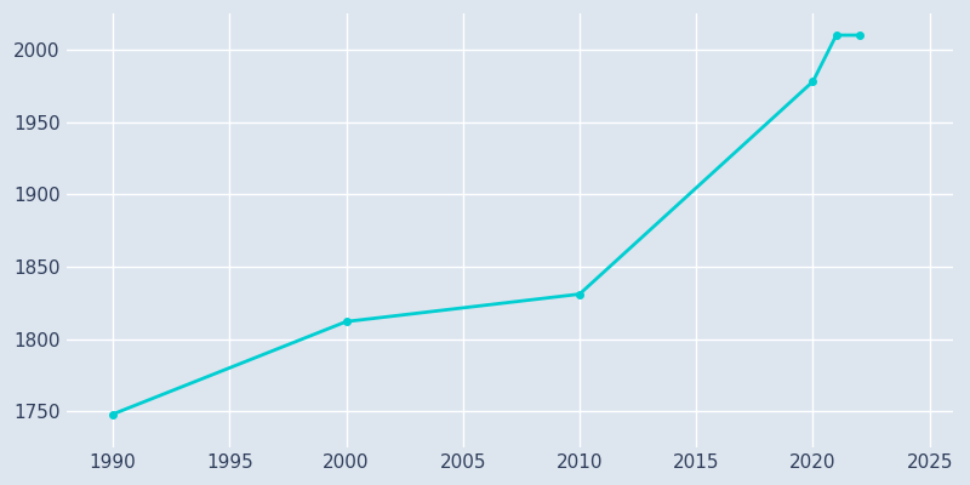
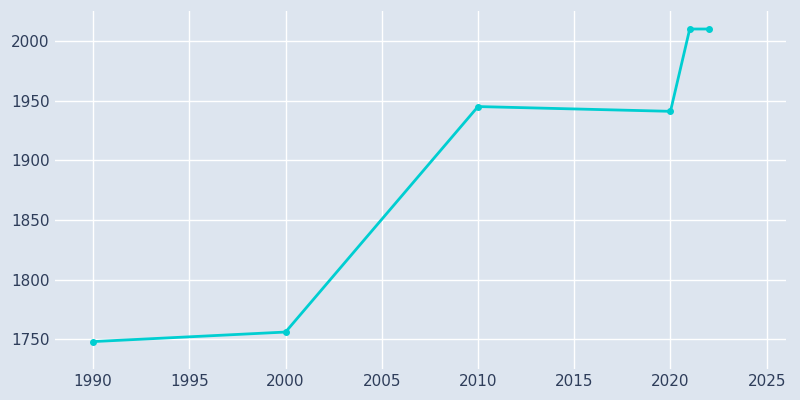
2000: 1812 -> 1756
2010: 1831 -> 1945
2020: 1978 -> 1941
